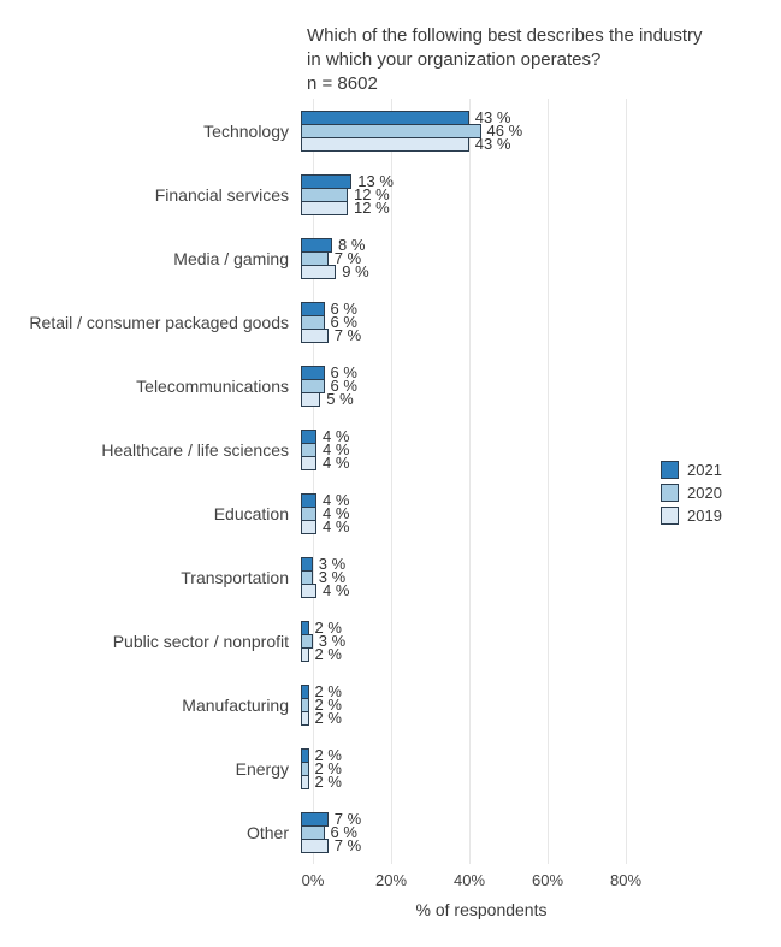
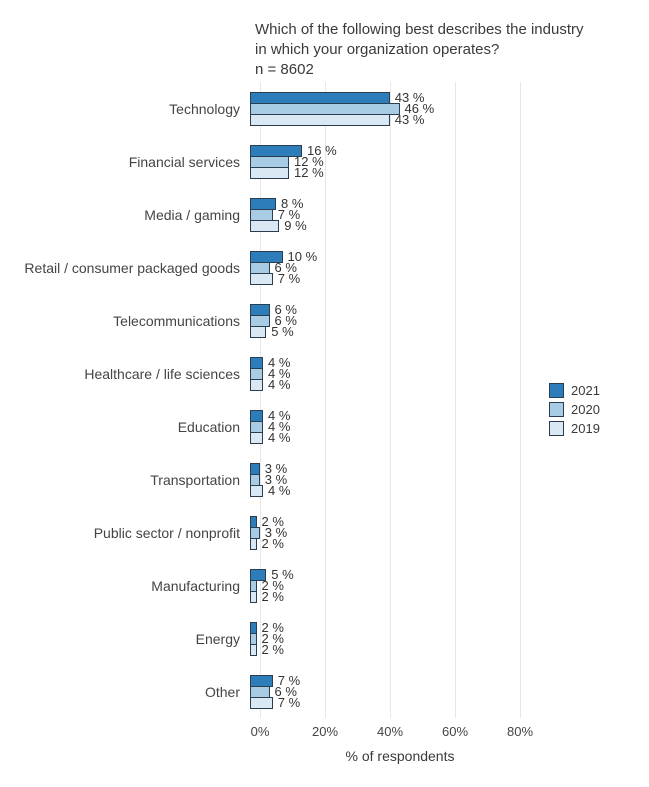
2021/Financial services: 13 -> 16
2021/Retail / consumer packaged goods: 6 -> 10
2021/Manufacturing: 2 -> 5
